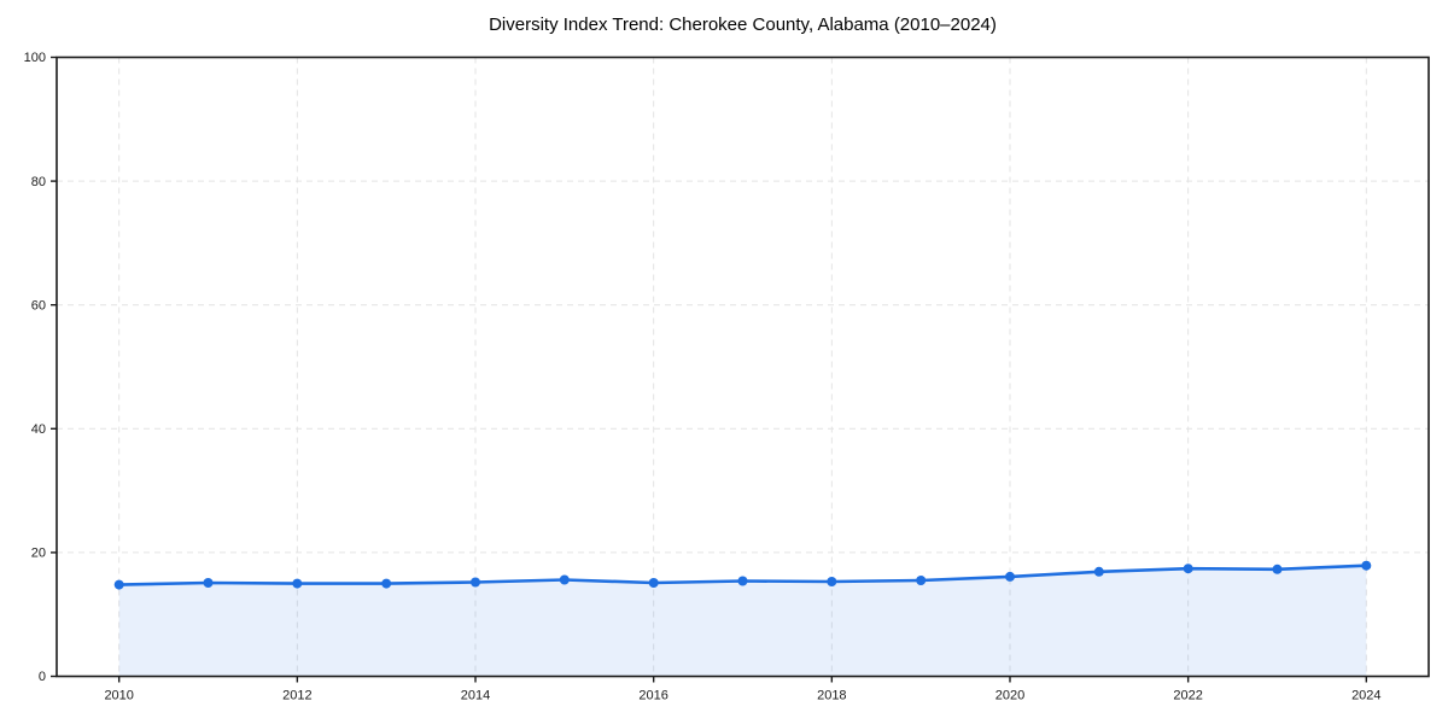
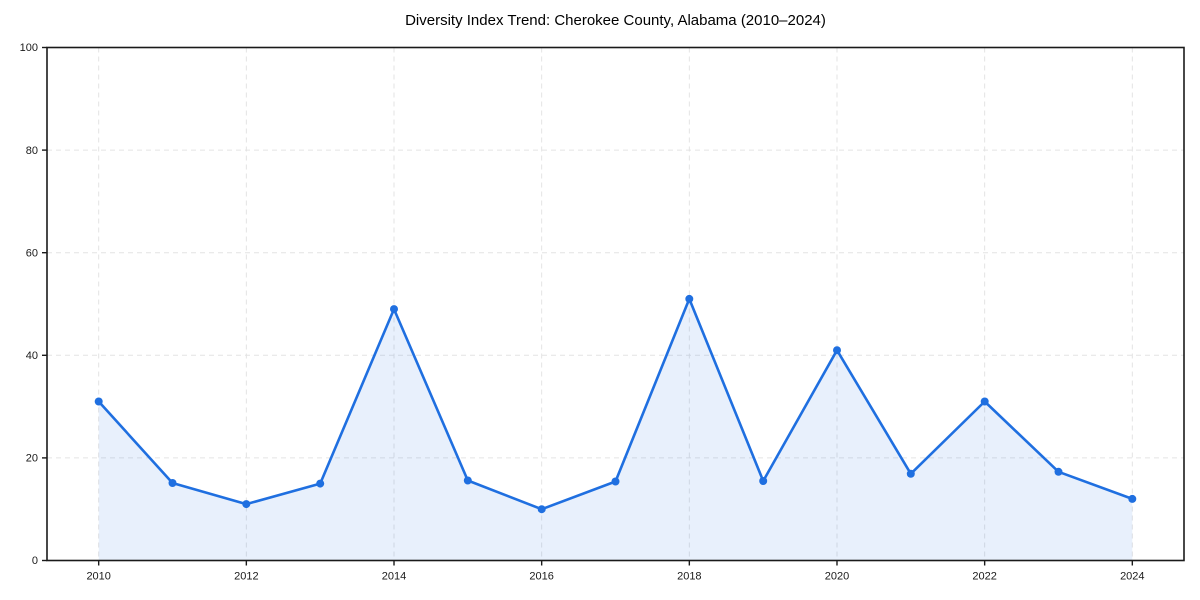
2010: 15 -> 31
2012: 15 -> 11
2014: 15 -> 49
2016: 15 -> 10
2018: 15 -> 51
2020: 16 -> 41
2022: 17 -> 31
2024: 18 -> 12
